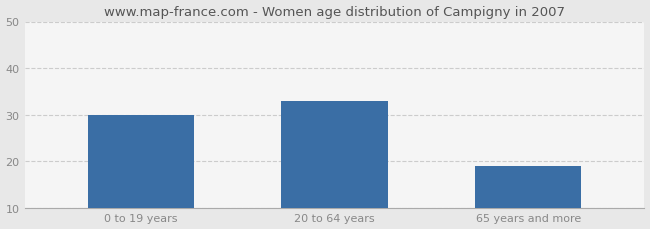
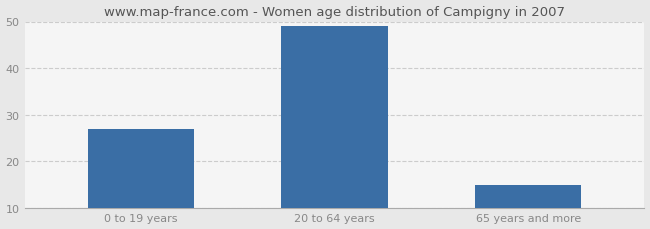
0 to 19 years: 30 -> 27
20 to 64 years: 33 -> 49
65 years and more: 19 -> 15
